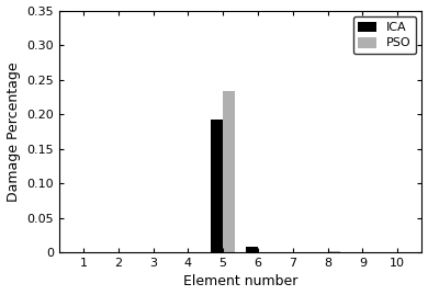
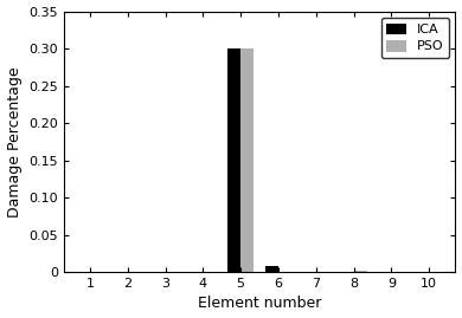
ICA/5: 0.192 -> 0.300
PSO/5: 0.234 -> 0.300
